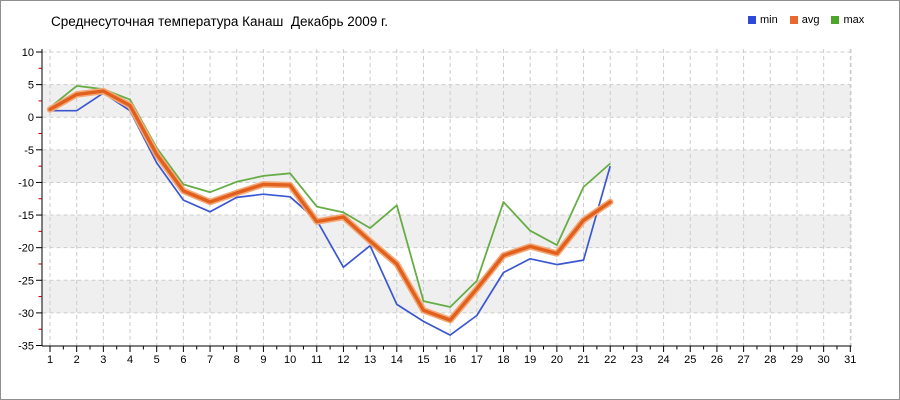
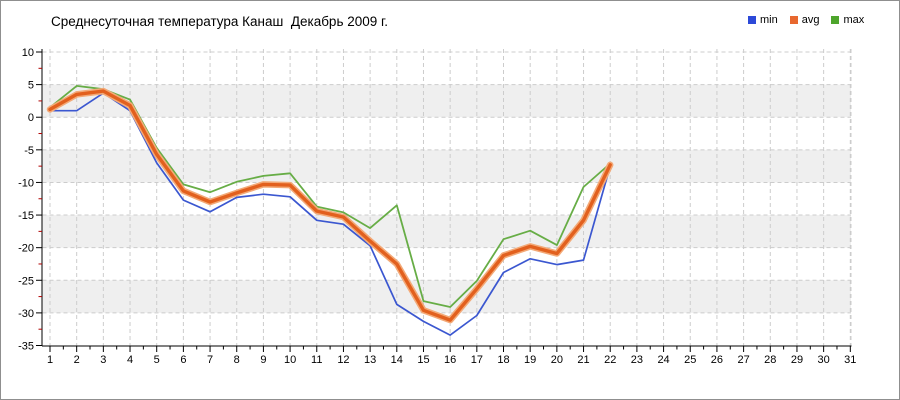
avg/11: -16 -> -14
min/12: -23 -> -16
max/18: -13 -> -19
avg/22: -13 -> -7
